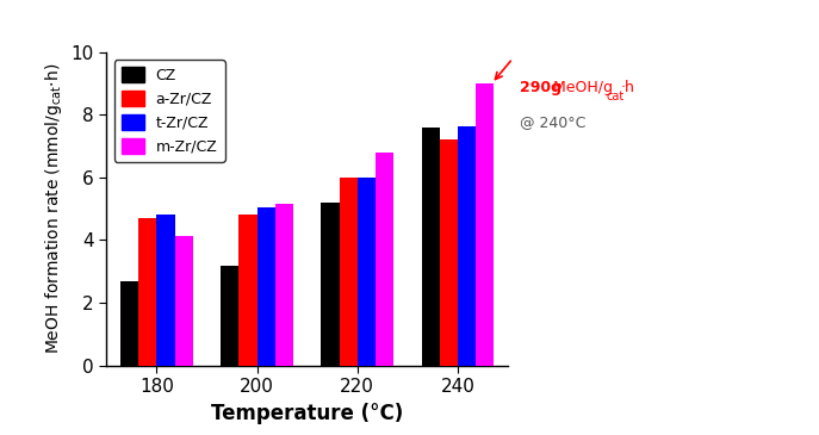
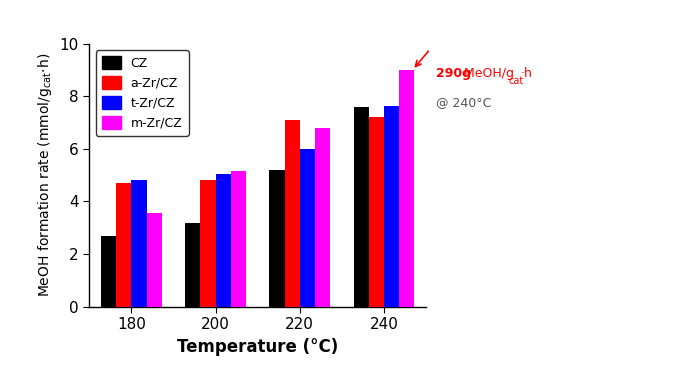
m-Zr/CZ/180: 4.15 -> 3.55
a-Zr/CZ/220: 6.0 -> 7.1
